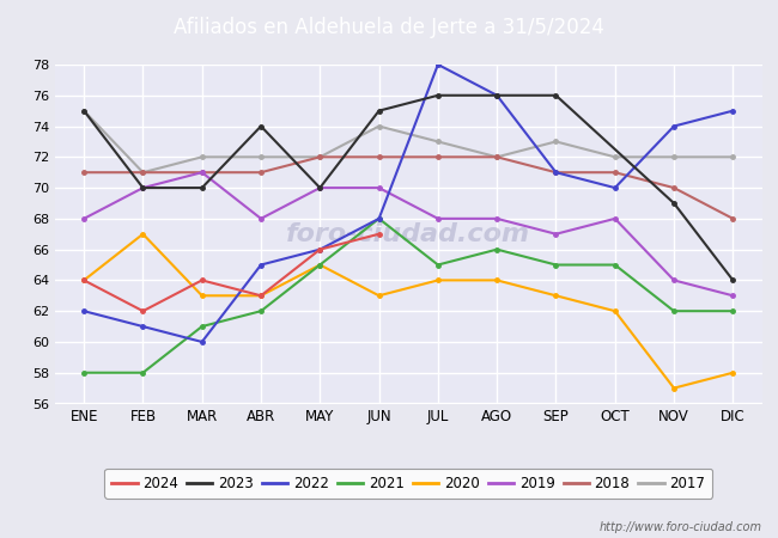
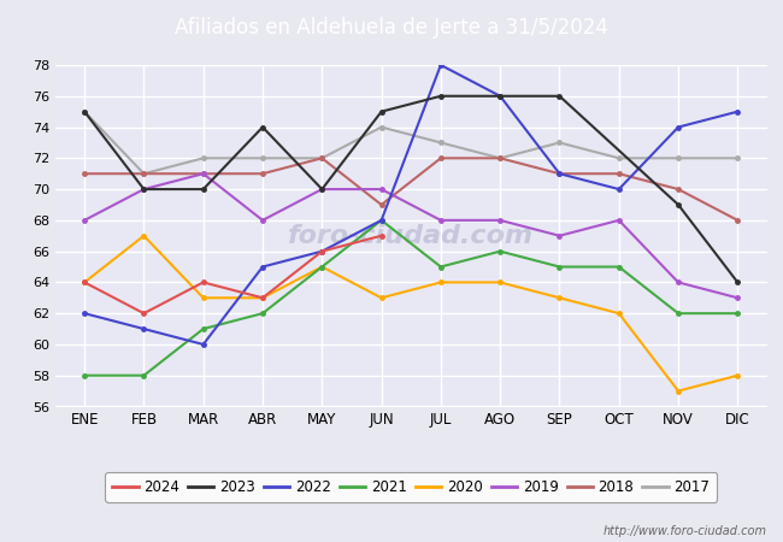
2018/JUN: 72 -> 69
